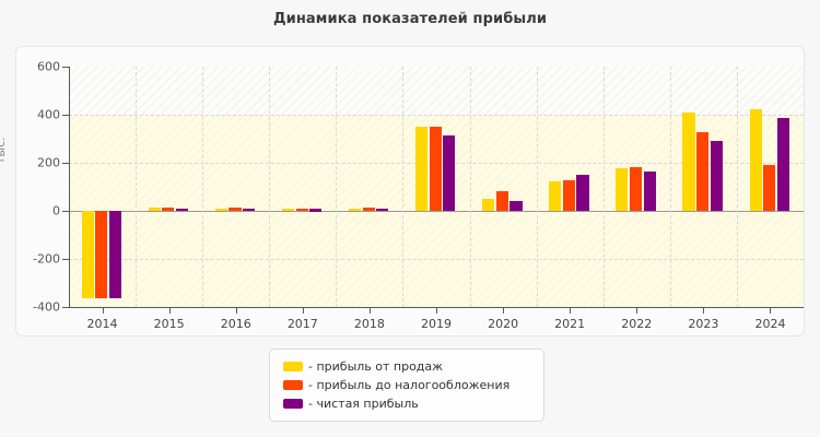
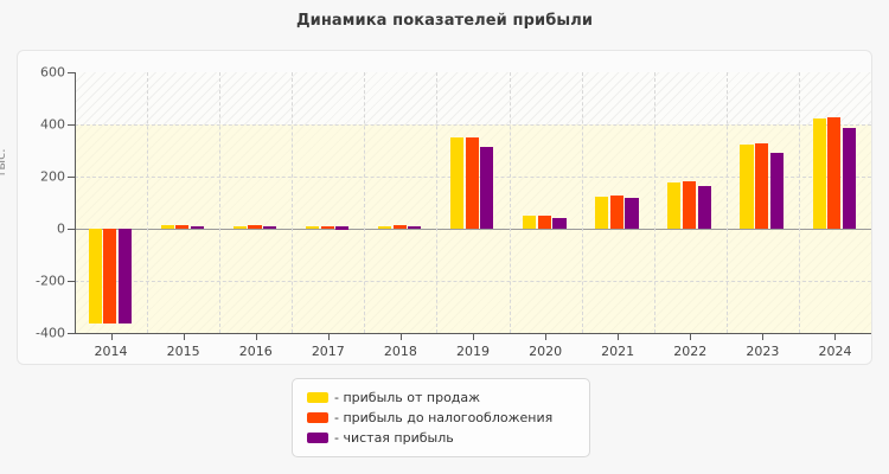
- прибыль до налогообложения/2020: 80 -> 50
- чистая прибыль/2021: 150 -> 120
- прибыль от продаж/2023: 410 -> 320
- прибыль до налогообложения/2024: 190 -> 430
